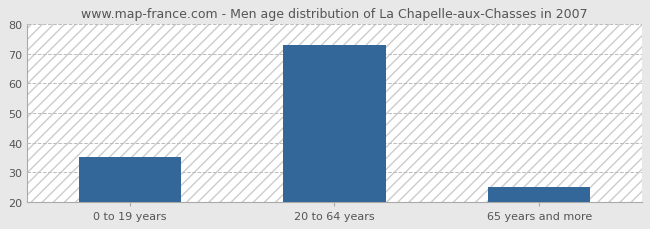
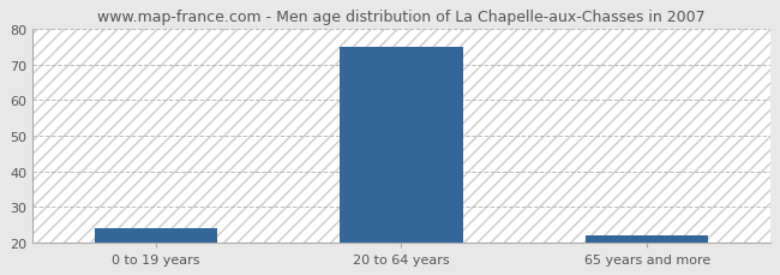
0 to 19 years: 35 -> 24
20 to 64 years: 73 -> 75
65 years and more: 25 -> 22
